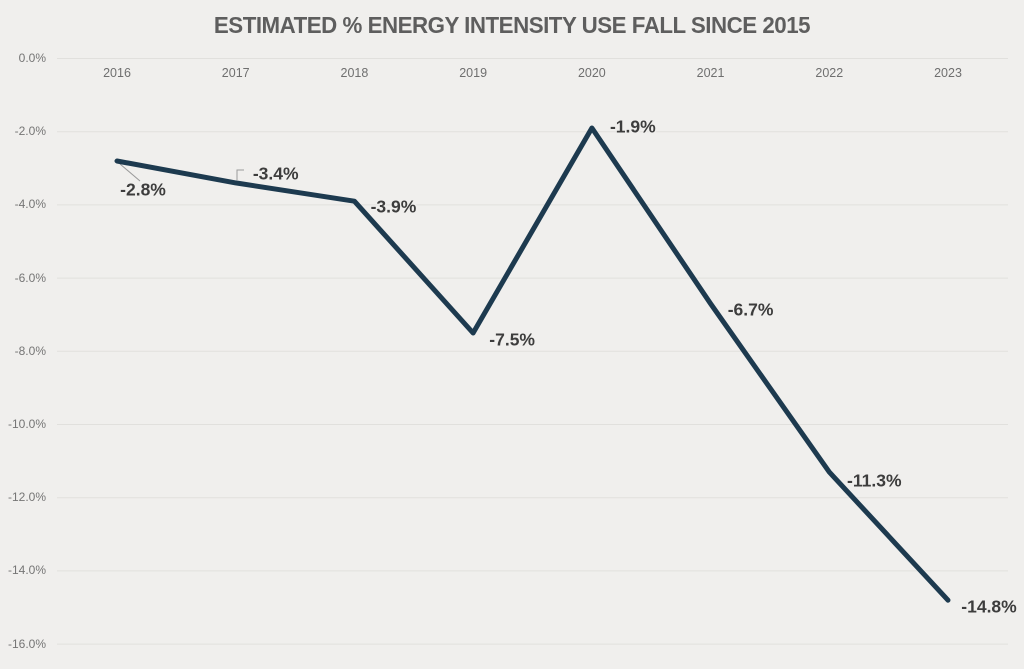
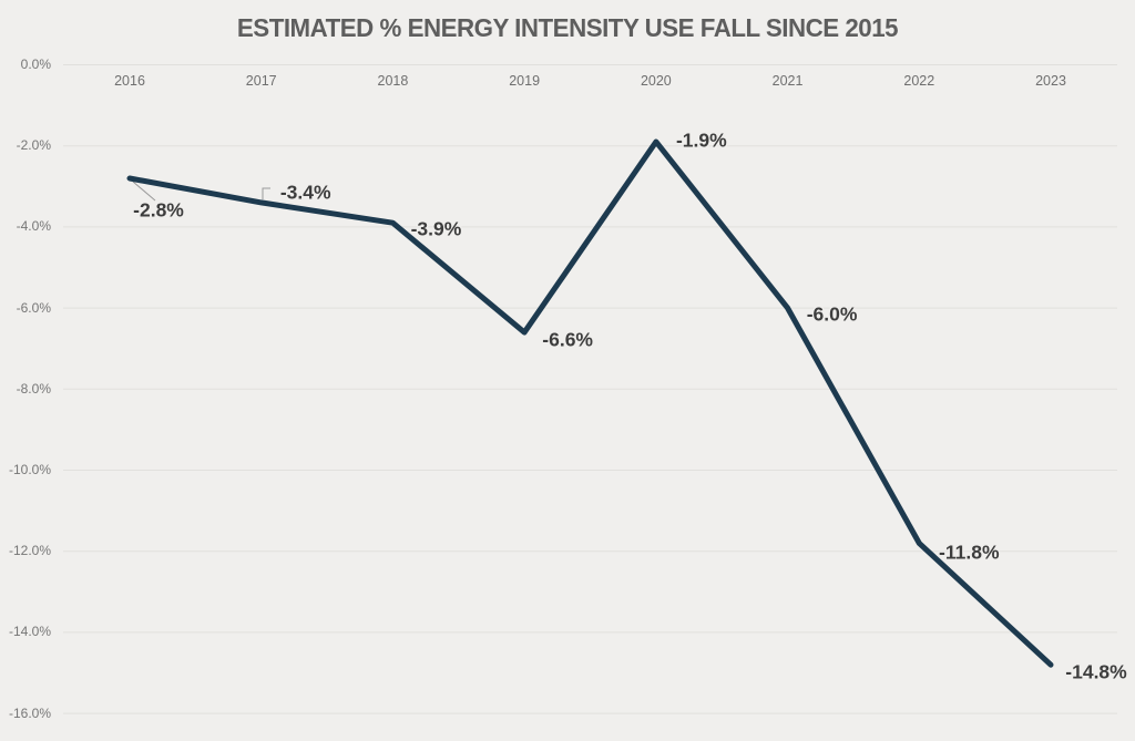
2019: -7.5% -> -6.6%
2021: -6.7% -> -6.0%
2022: -11.3% -> -11.8%
